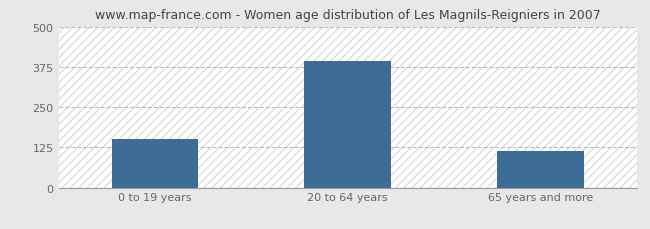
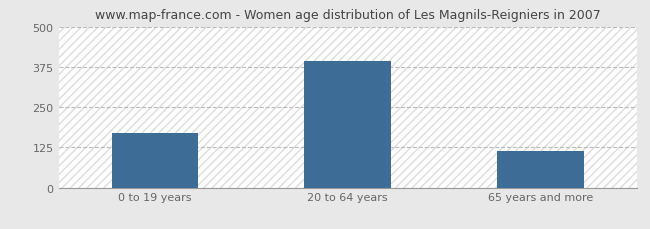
0 to 19 years: 152 -> 170
